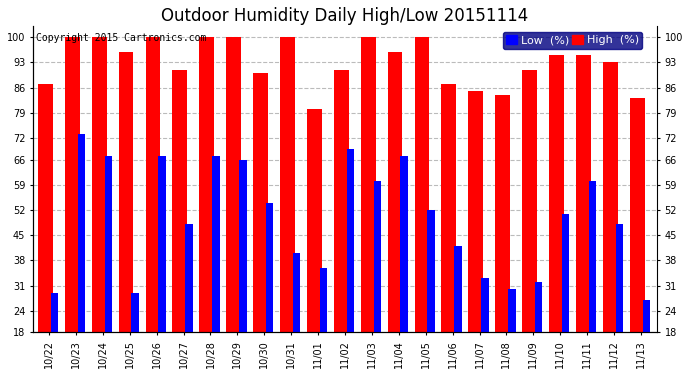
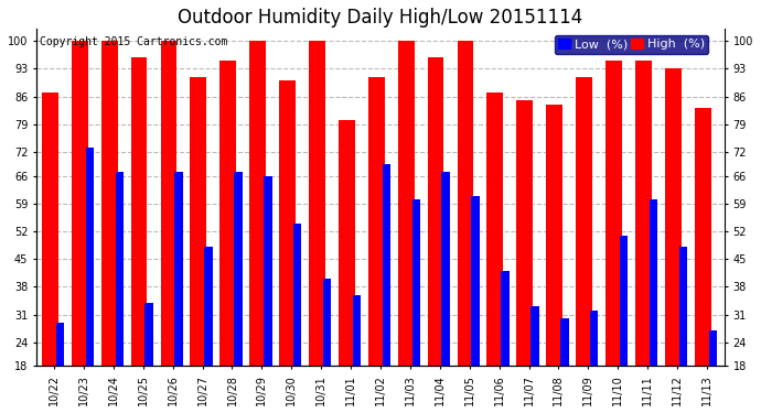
Low (%)/10/25: 29 -> 34
High (%)/10/28: 100 -> 95
Low (%)/11/05: 52 -> 61
